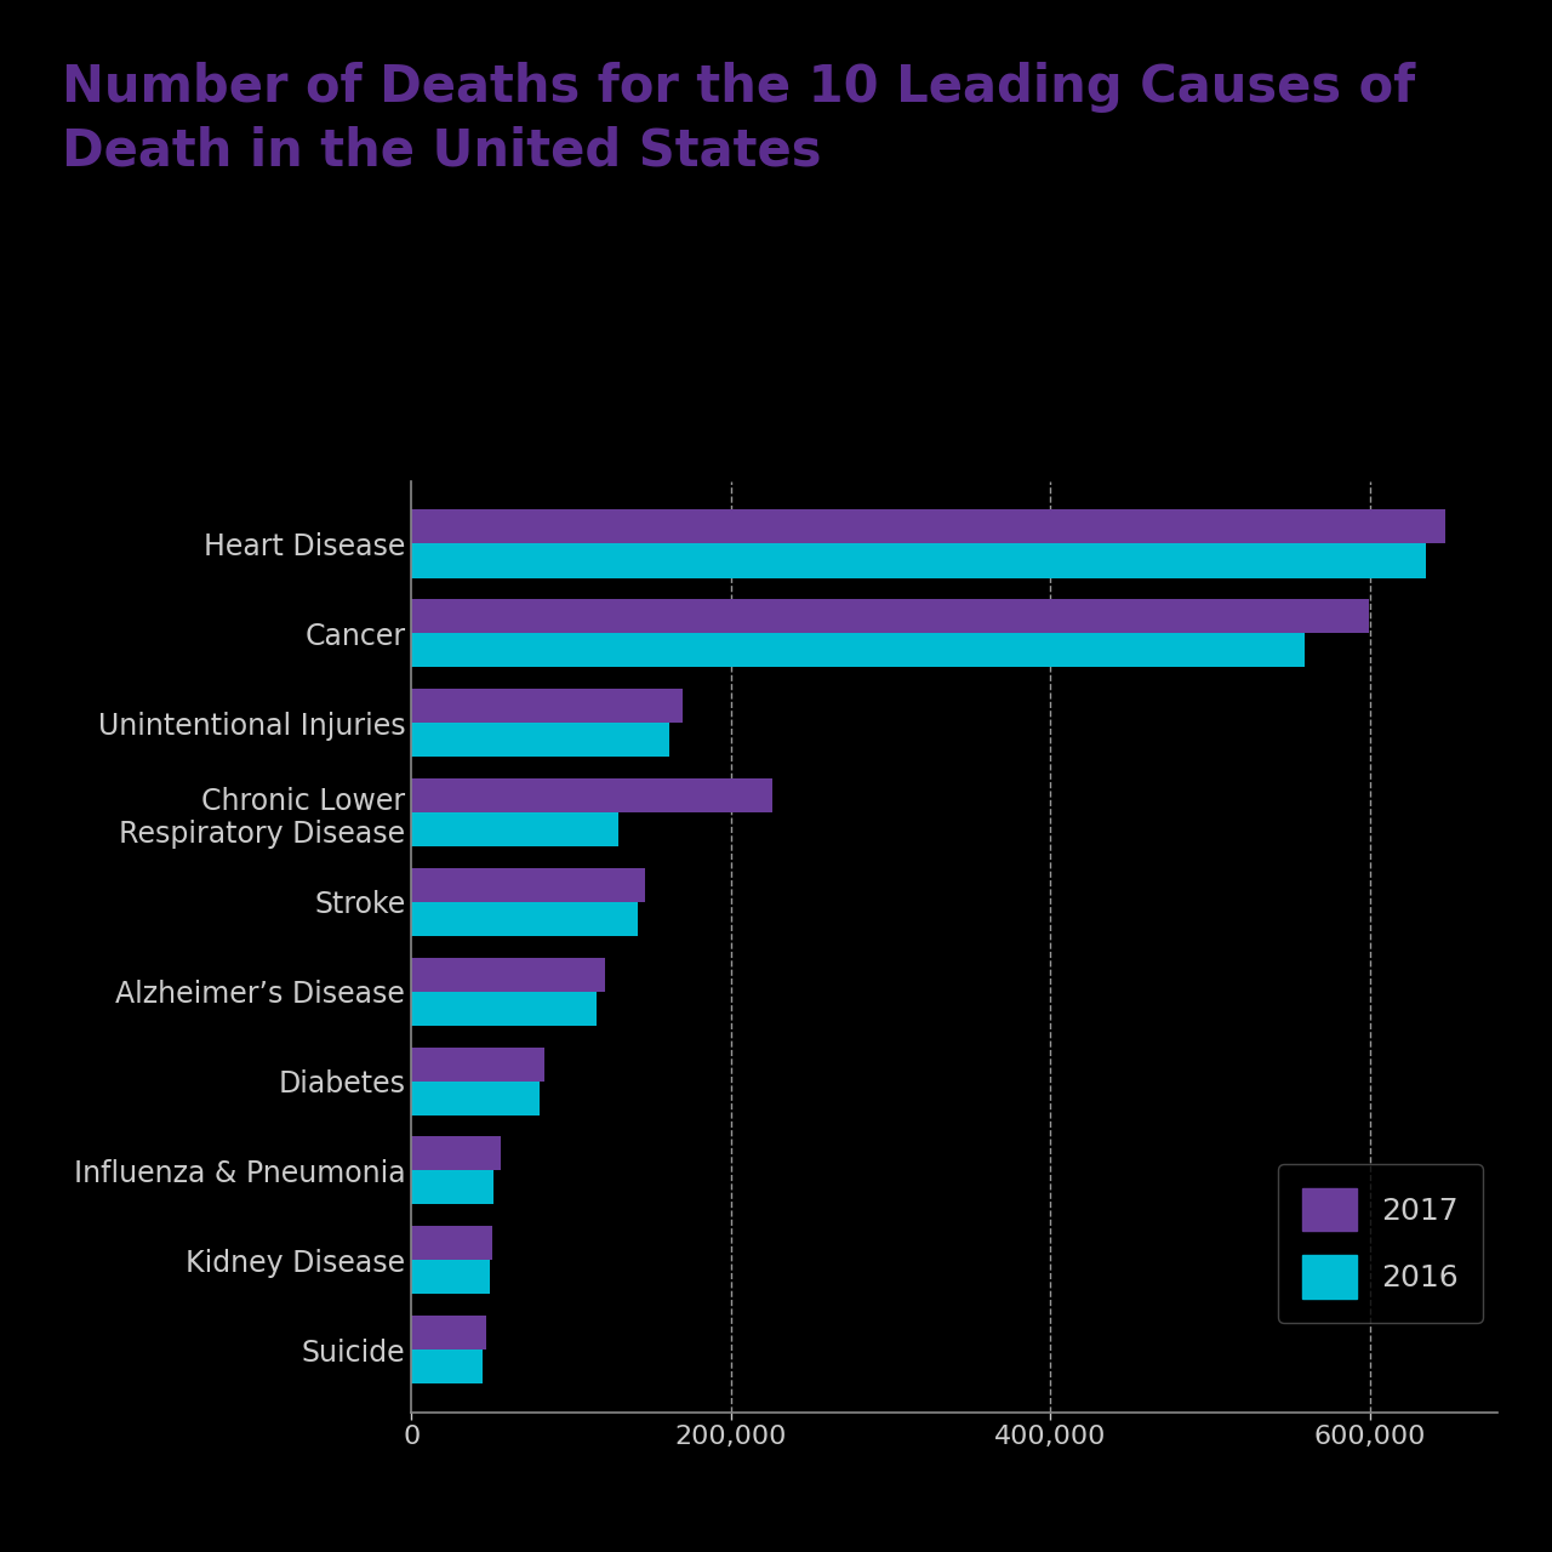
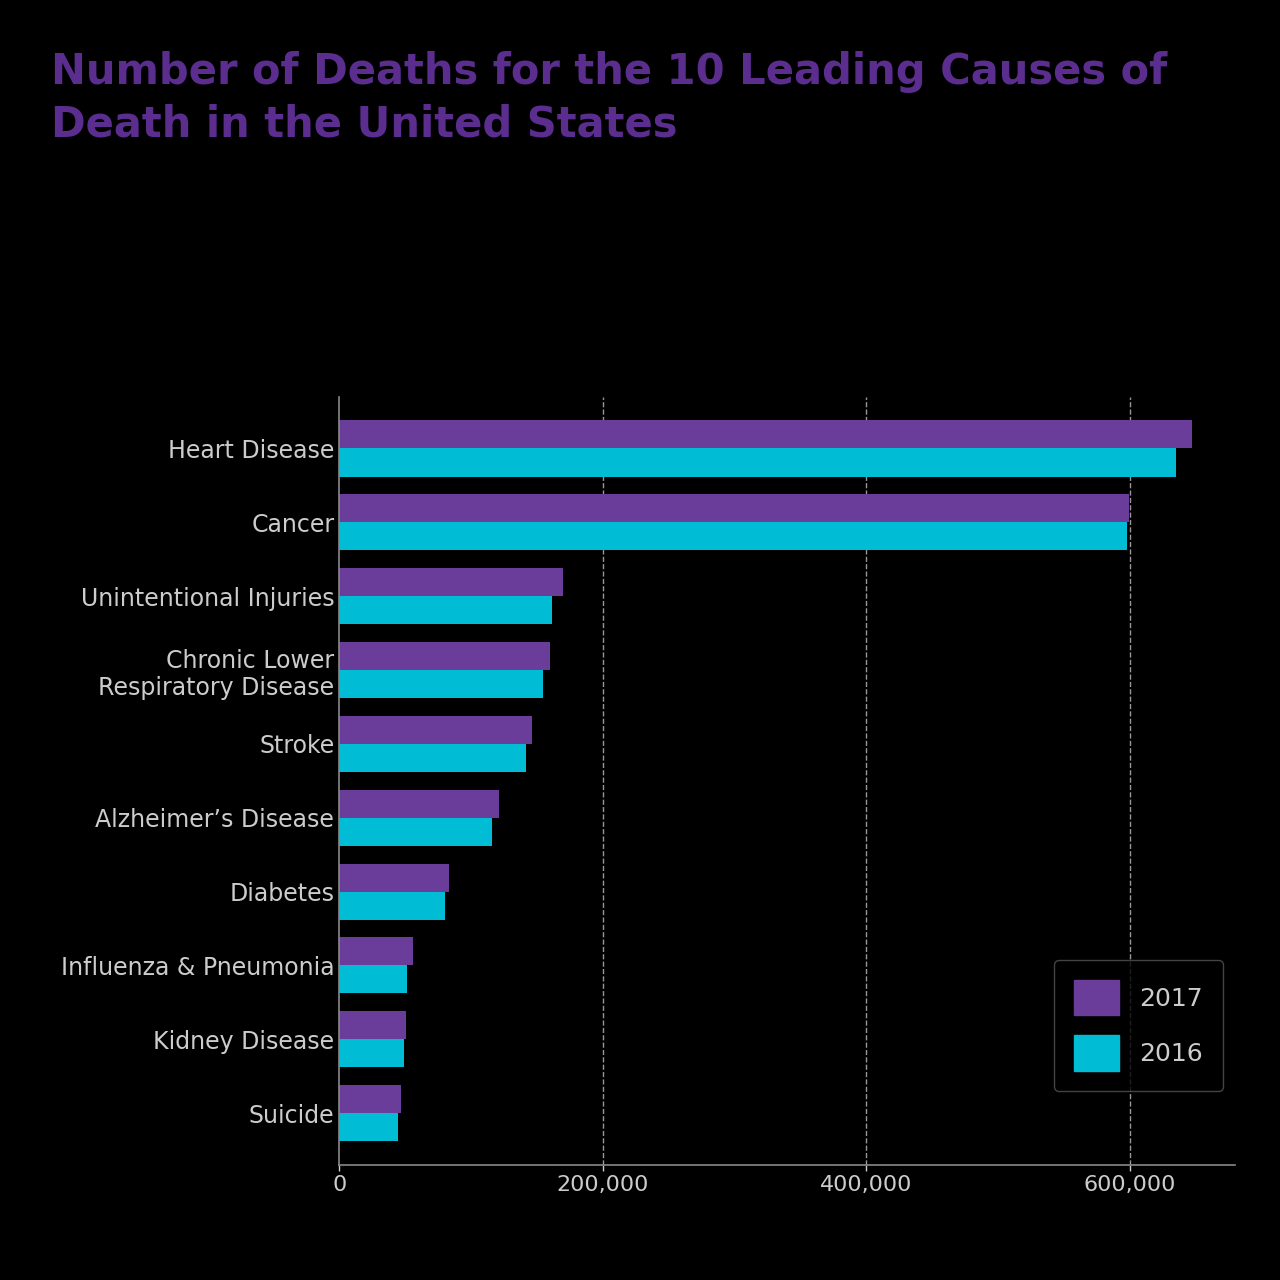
2016/Cancer: 559,000 -> 598,000
2017/Chronic Lower Respiratory Disease: 226,000 -> 160,000
2016/Chronic Lower Respiratory Disease: 130,000 -> 155,000
